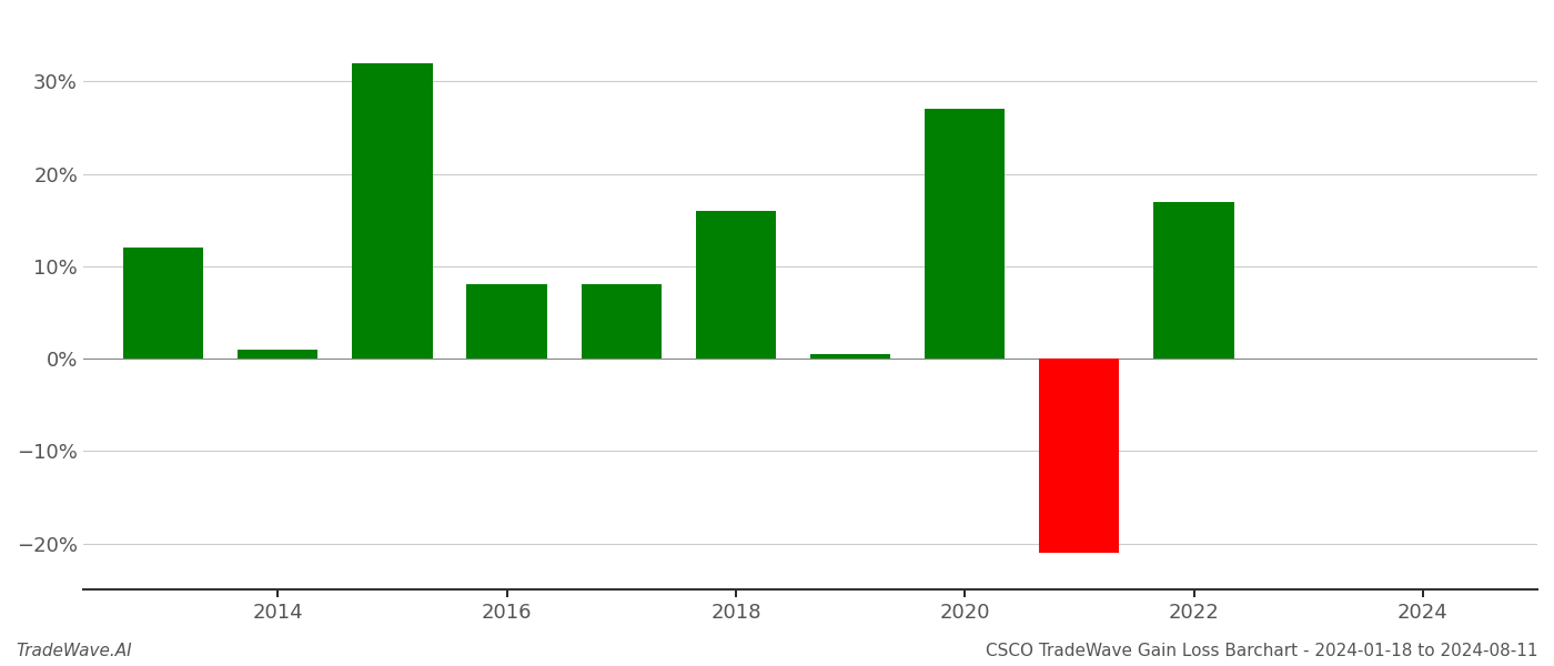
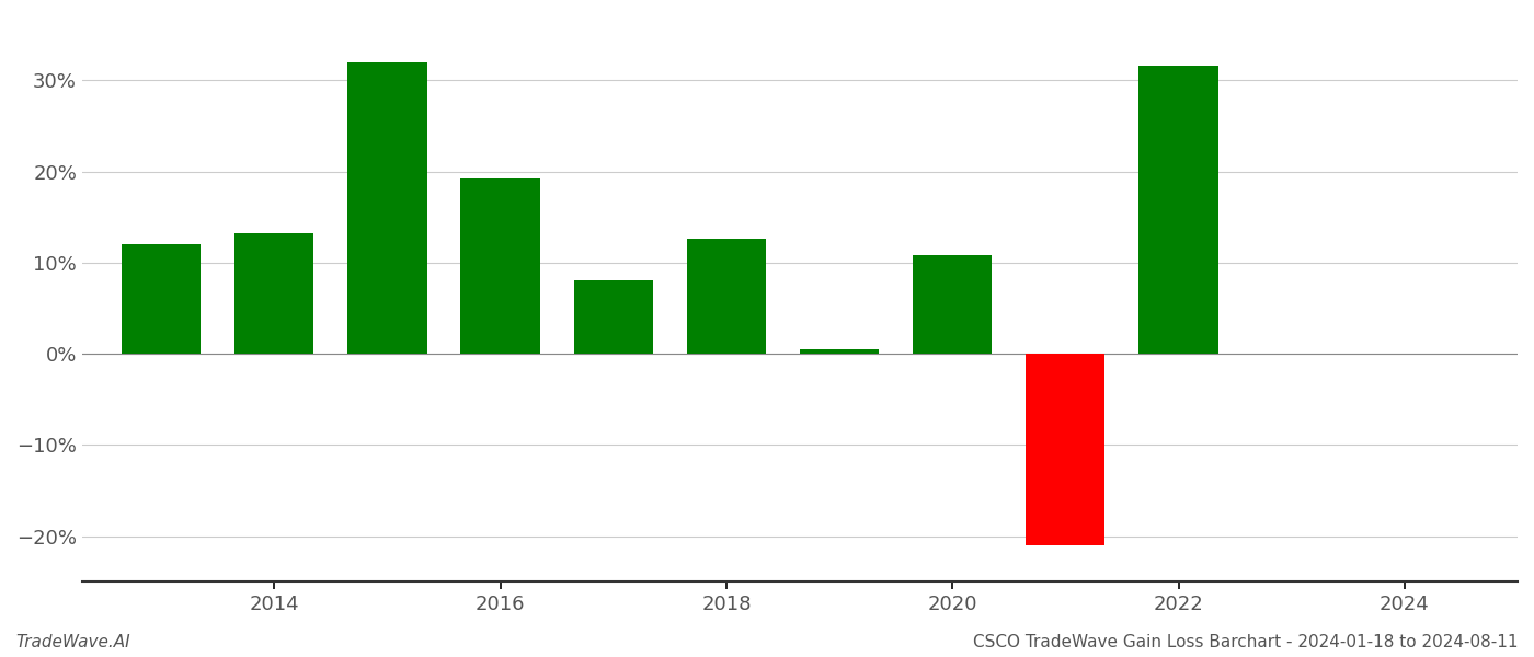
2014: 1.0% -> 13.2%
2016: 8.0% -> 19.2%
2018: 16.0% -> 12.6%
2020: 27.0% -> 10.8%
2022: 17.0% -> 31.6%
